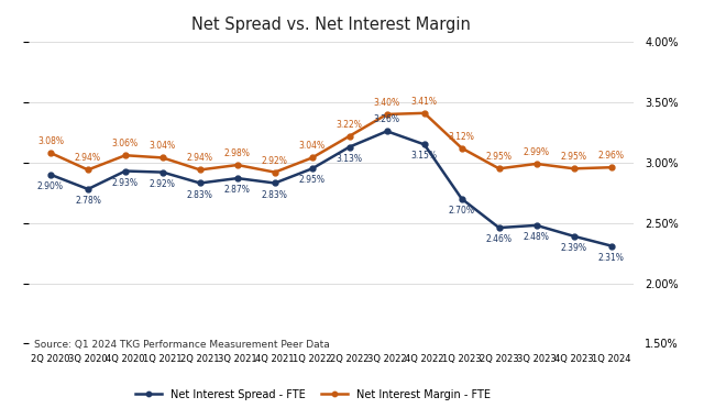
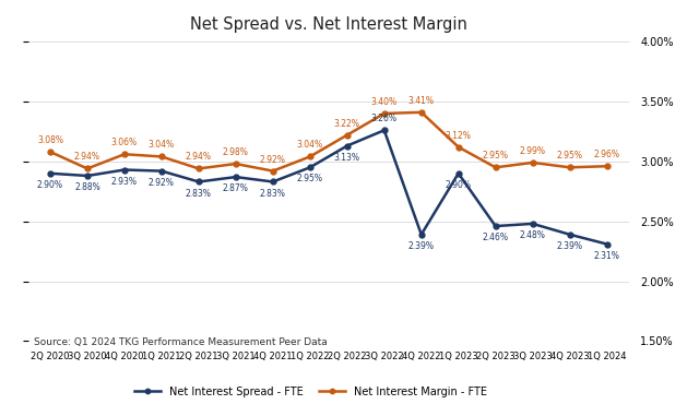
Net Interest Spread - FTE/3Q 2020: 2.78% -> 2.88%
Net Interest Spread - FTE/4Q 2022: 3.15% -> 2.39%
Net Interest Spread - FTE/1Q 2023: 2.70% -> 2.90%
